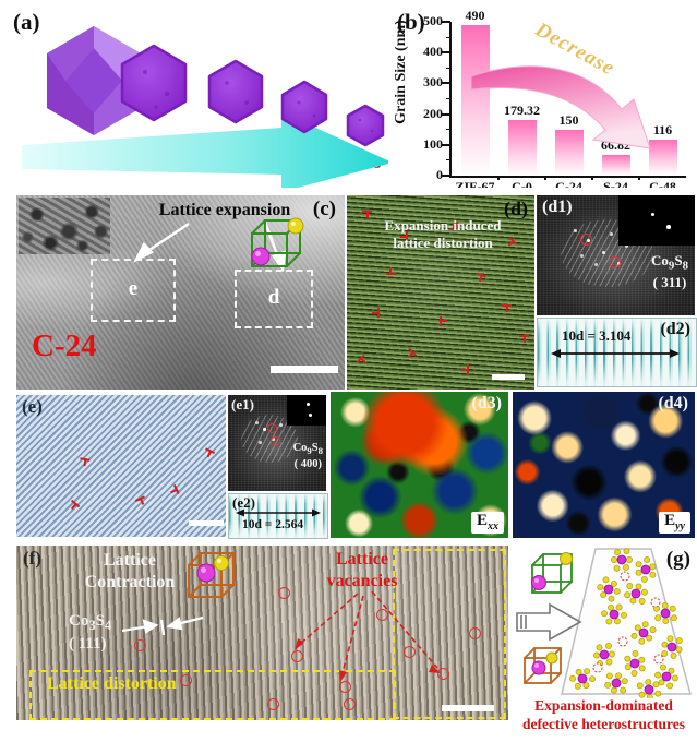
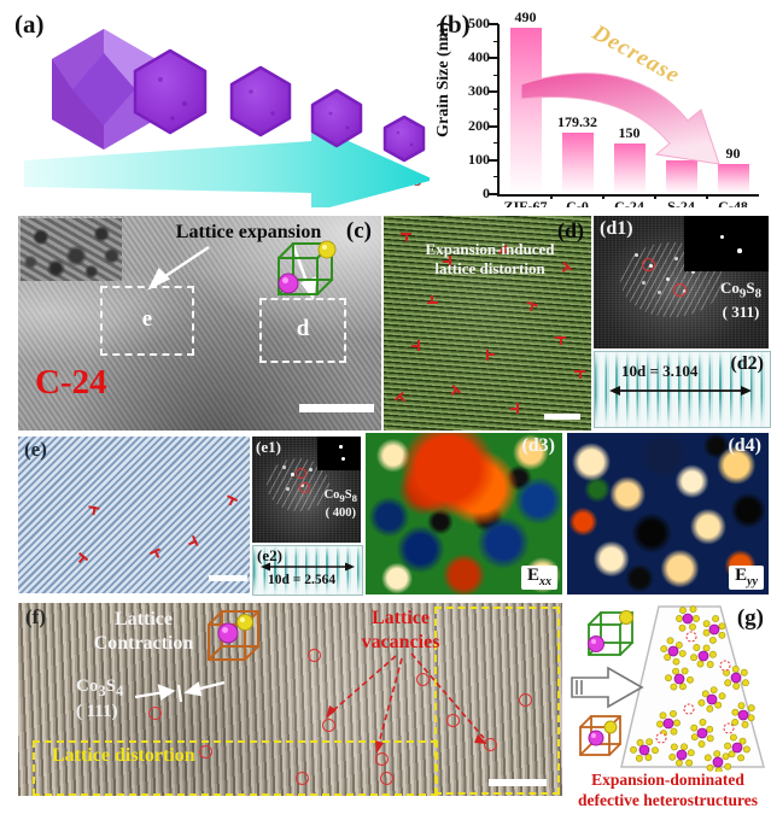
S-24: 66.82 -> 98.21
C-48: 116 -> 90
